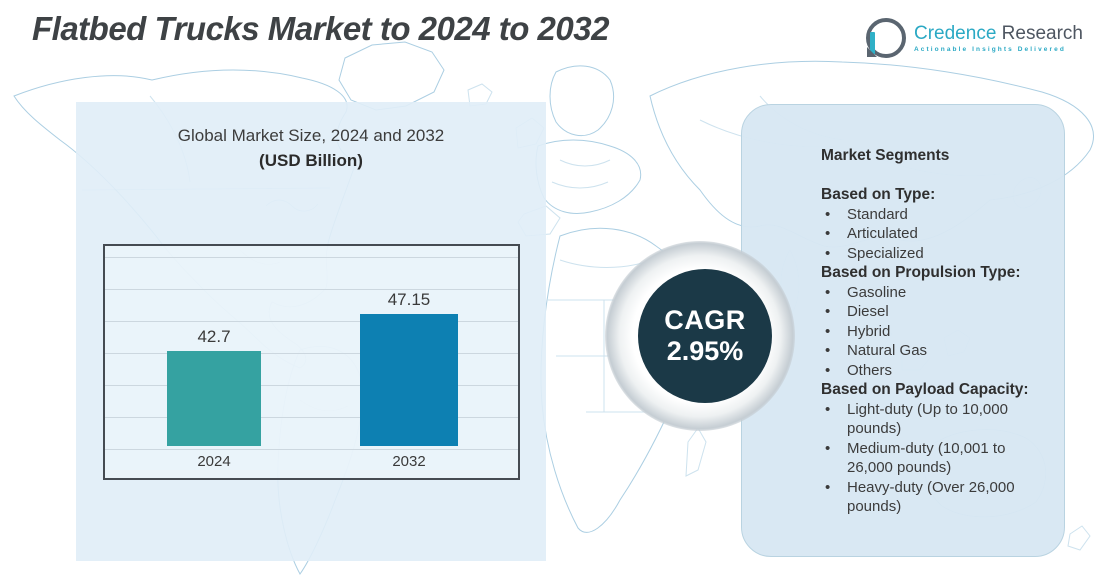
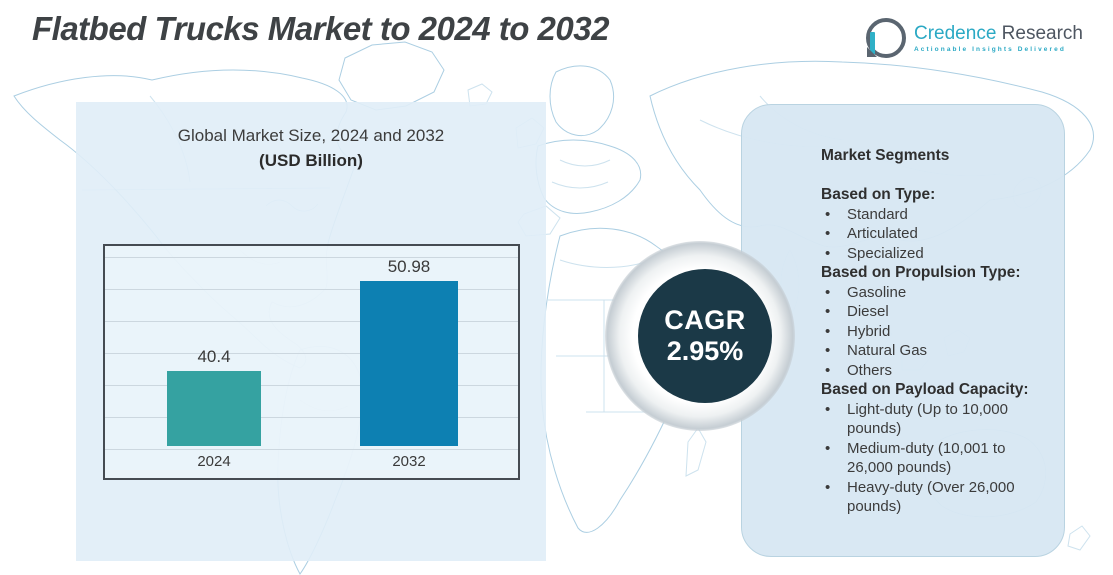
2024: 42.7 -> 40.4
2032: 47.15 -> 50.98
